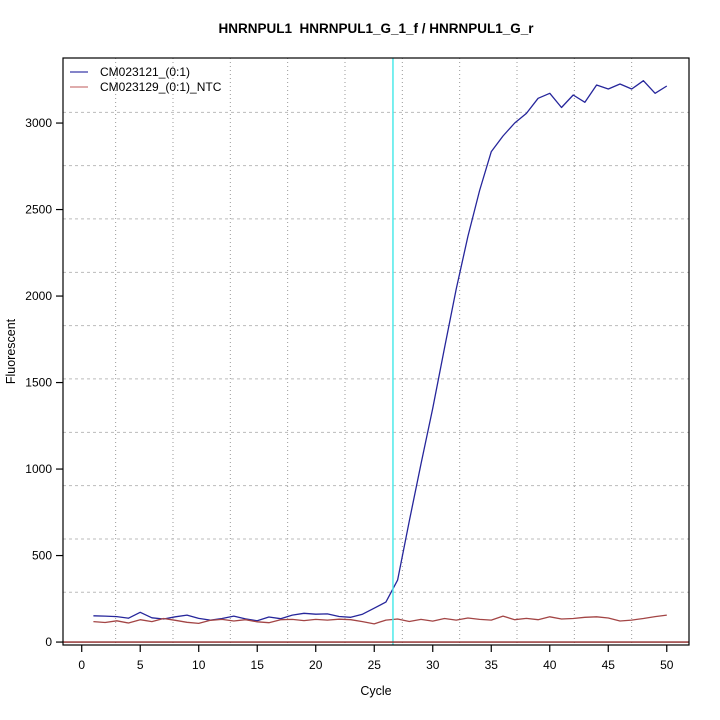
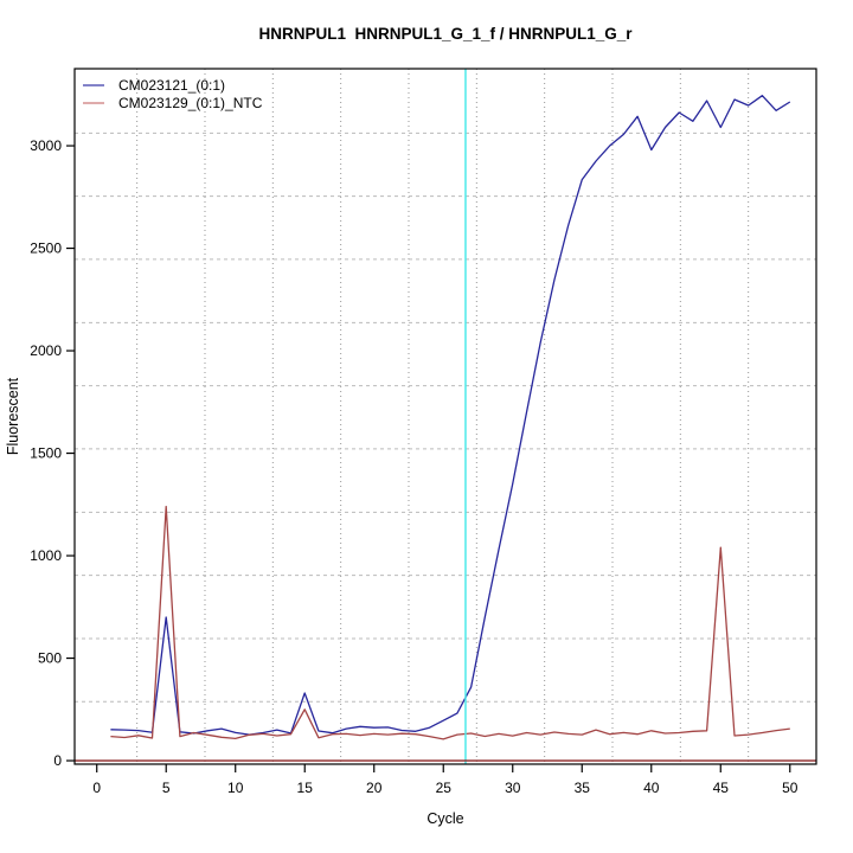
CM023121_(0:1)/5: 170 -> 700
CM023129_(0:1)_NTC/5: 130 -> 1240
CM023121_(0:1)/15: 120 -> 330
CM023129_(0:1)_NTC/15: 120 -> 250
CM023121_(0:1)/40: 3170 -> 2980
CM023121_(0:1)/45: 3200 -> 3090
CM023129_(0:1)_NTC/45: 140 -> 1040
